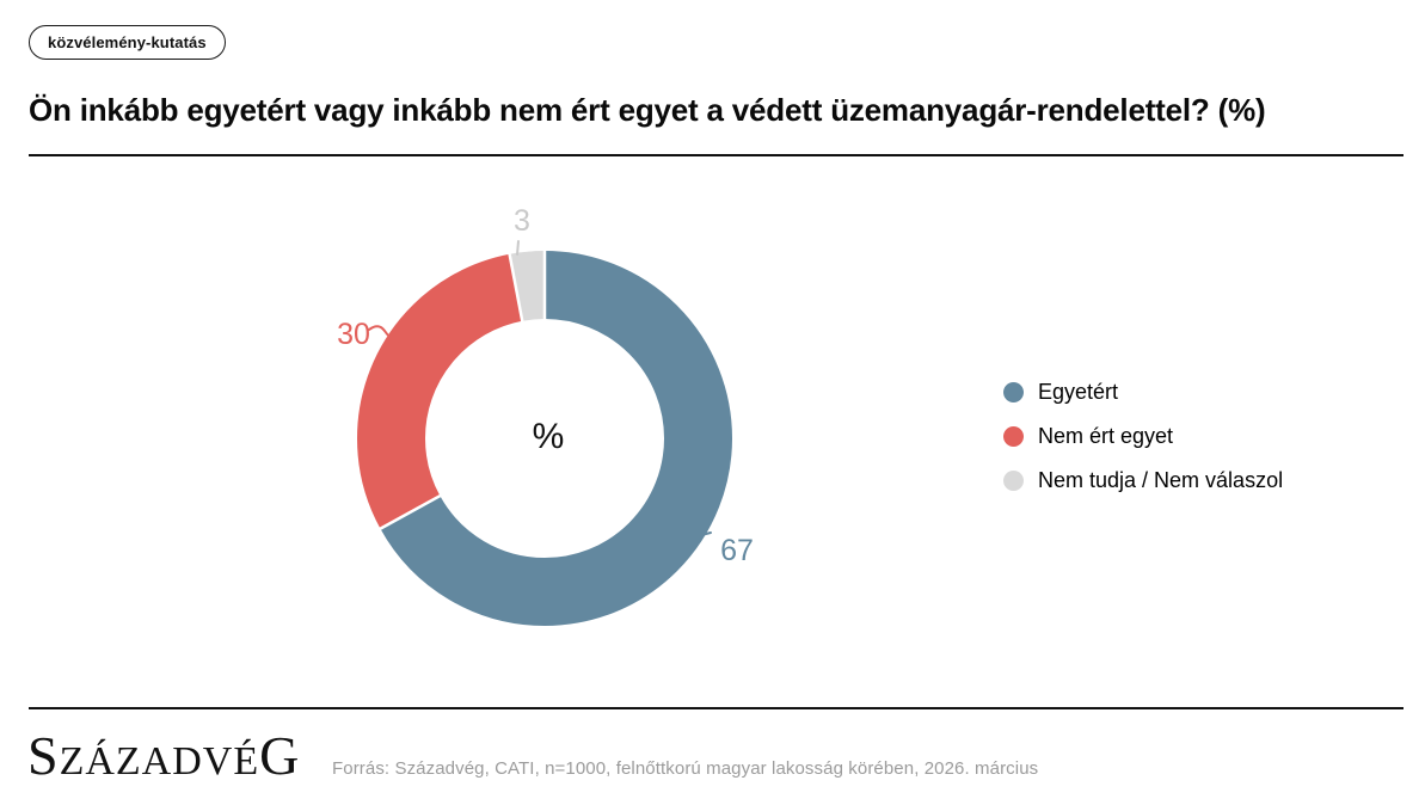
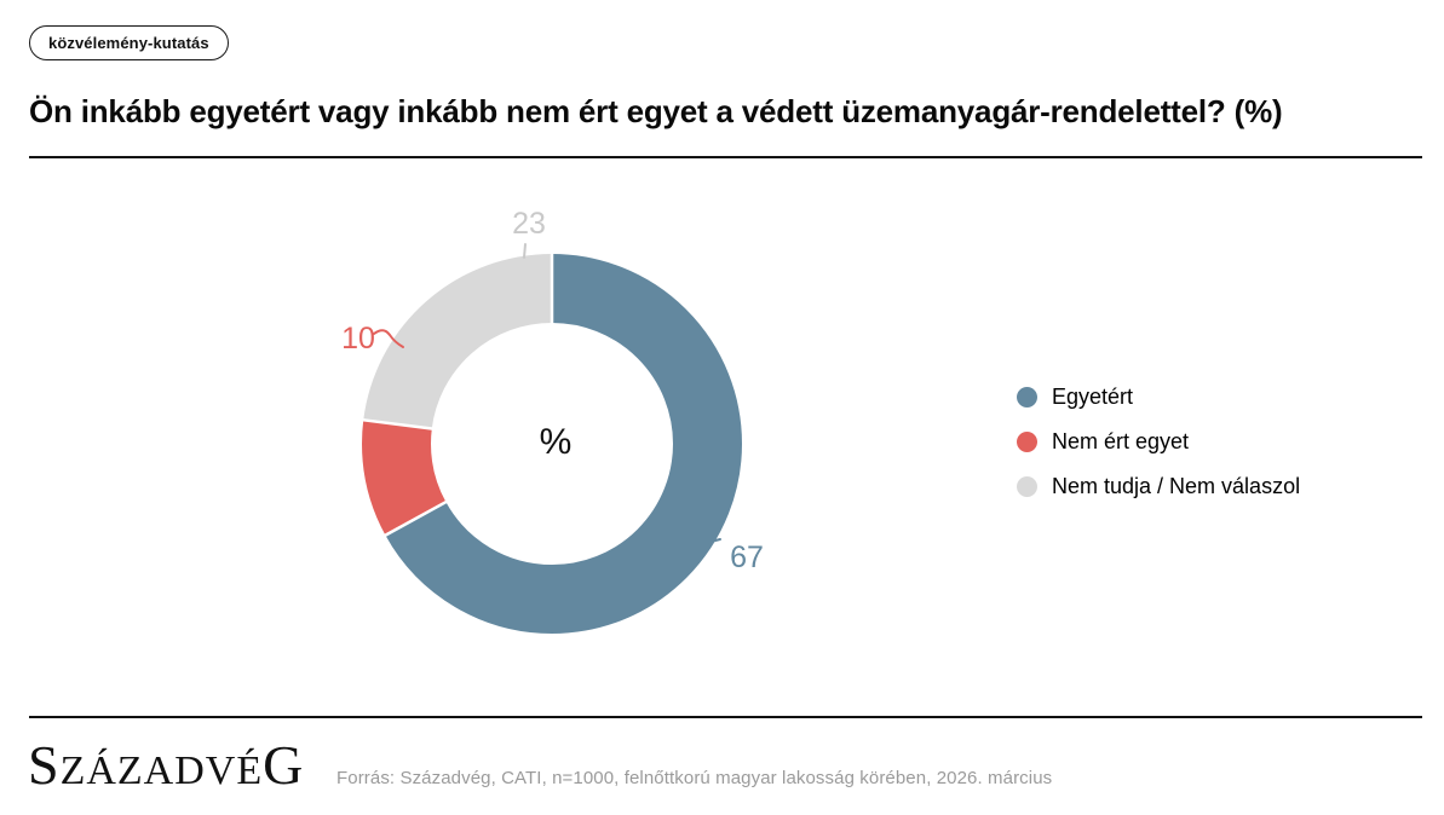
Nem ért egyet: 30 -> 10
Nem tudja / Nem válaszol: 3 -> 23
